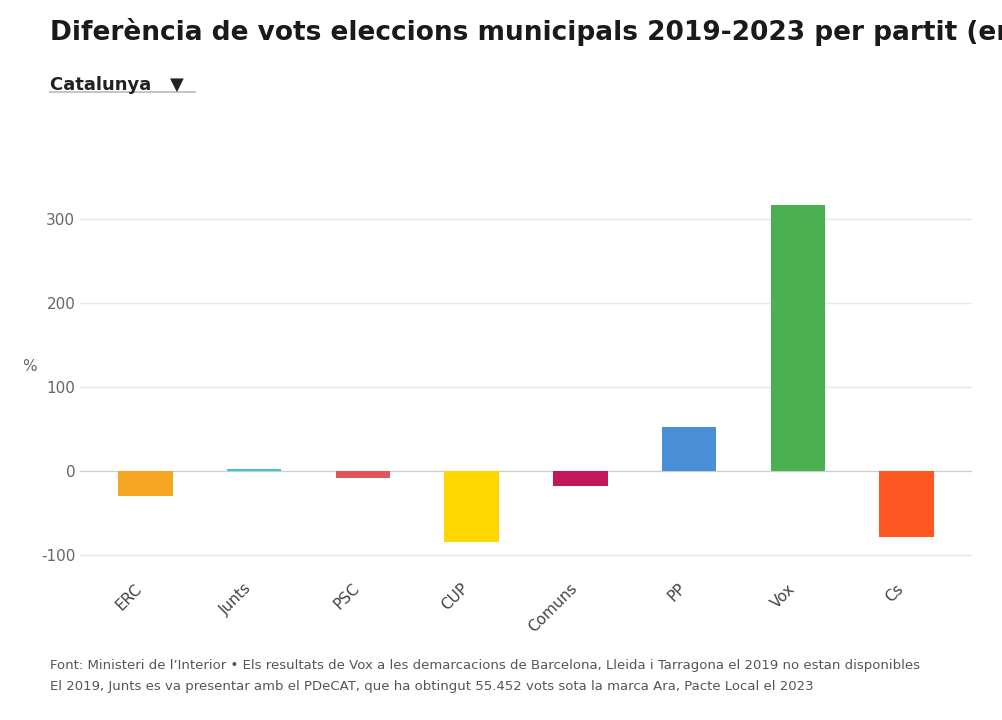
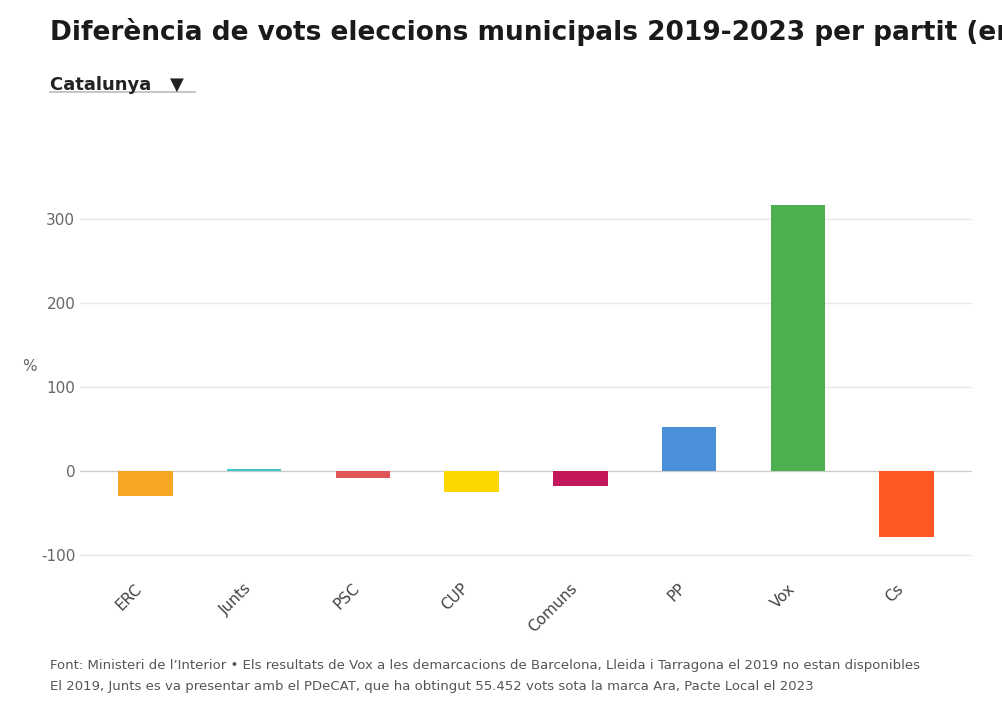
CUP: -84 -> -25
